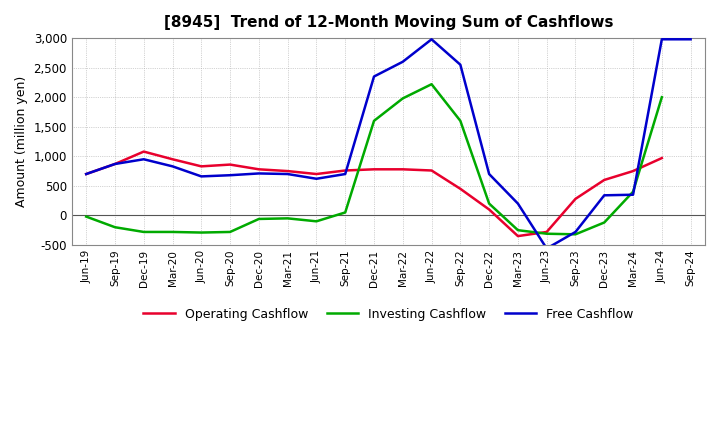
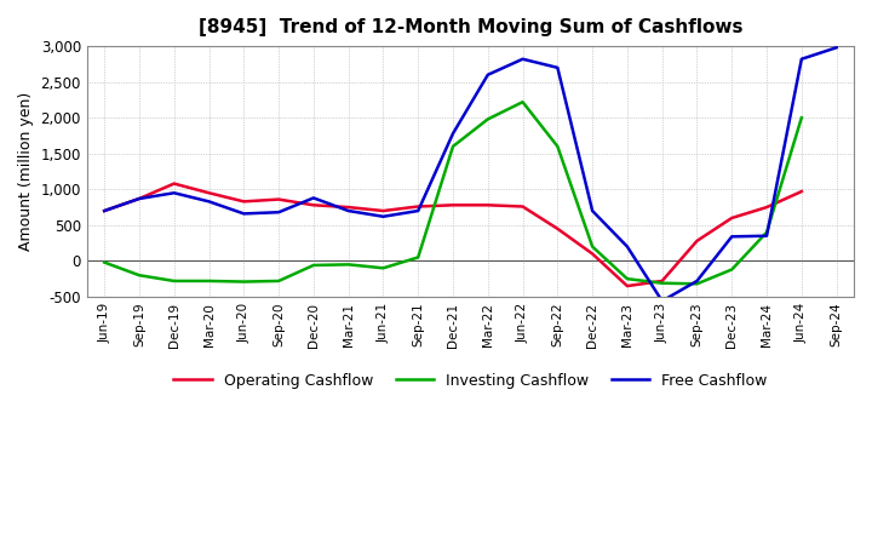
Free Cashflow/Dec-20: 710 -> 880
Free Cashflow/Dec-21: 2,350 -> 1,780
Free Cashflow/Jun-22: 2,980 -> 2,820
Free Cashflow/Sep-22: 2,550 -> 2,700
Free Cashflow/Jun-24: 2,980 -> 2,820
